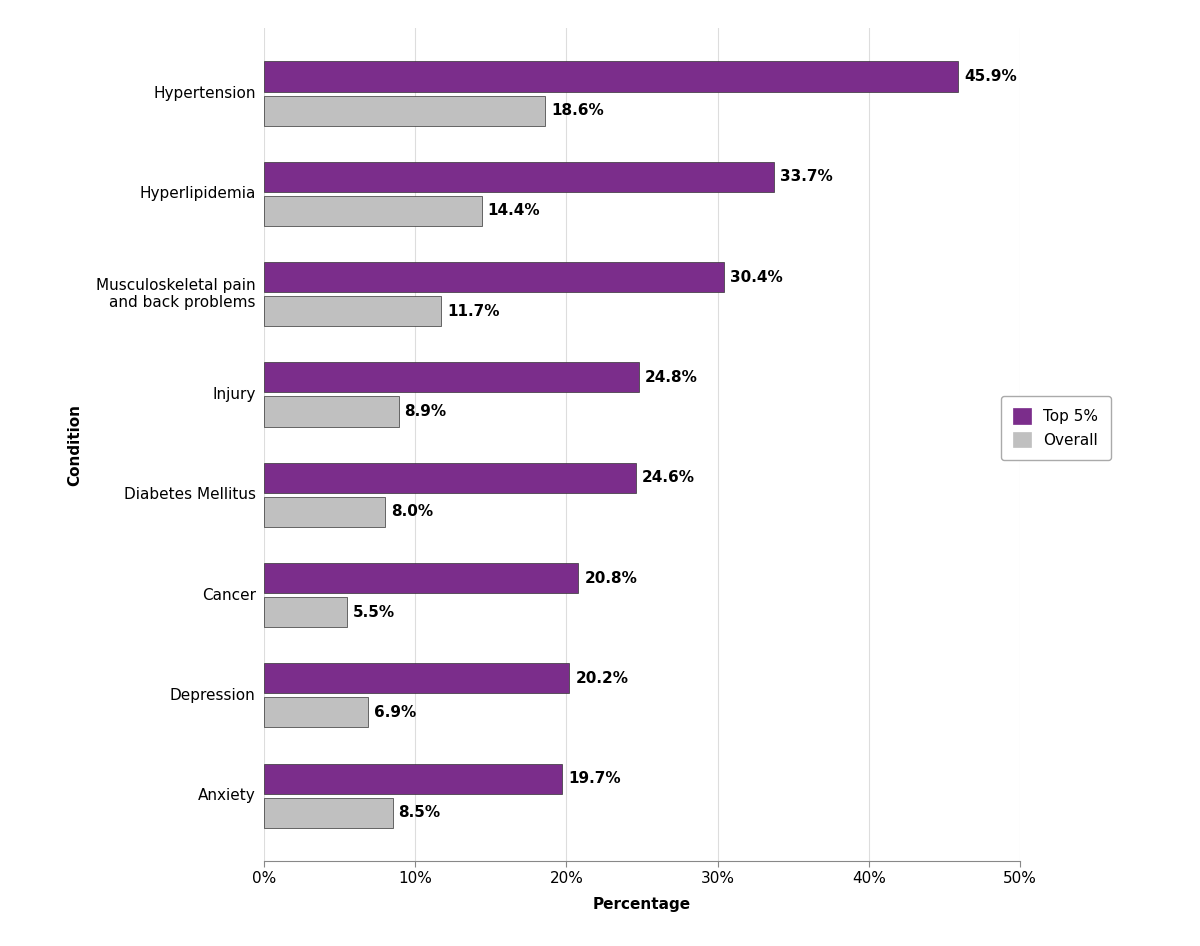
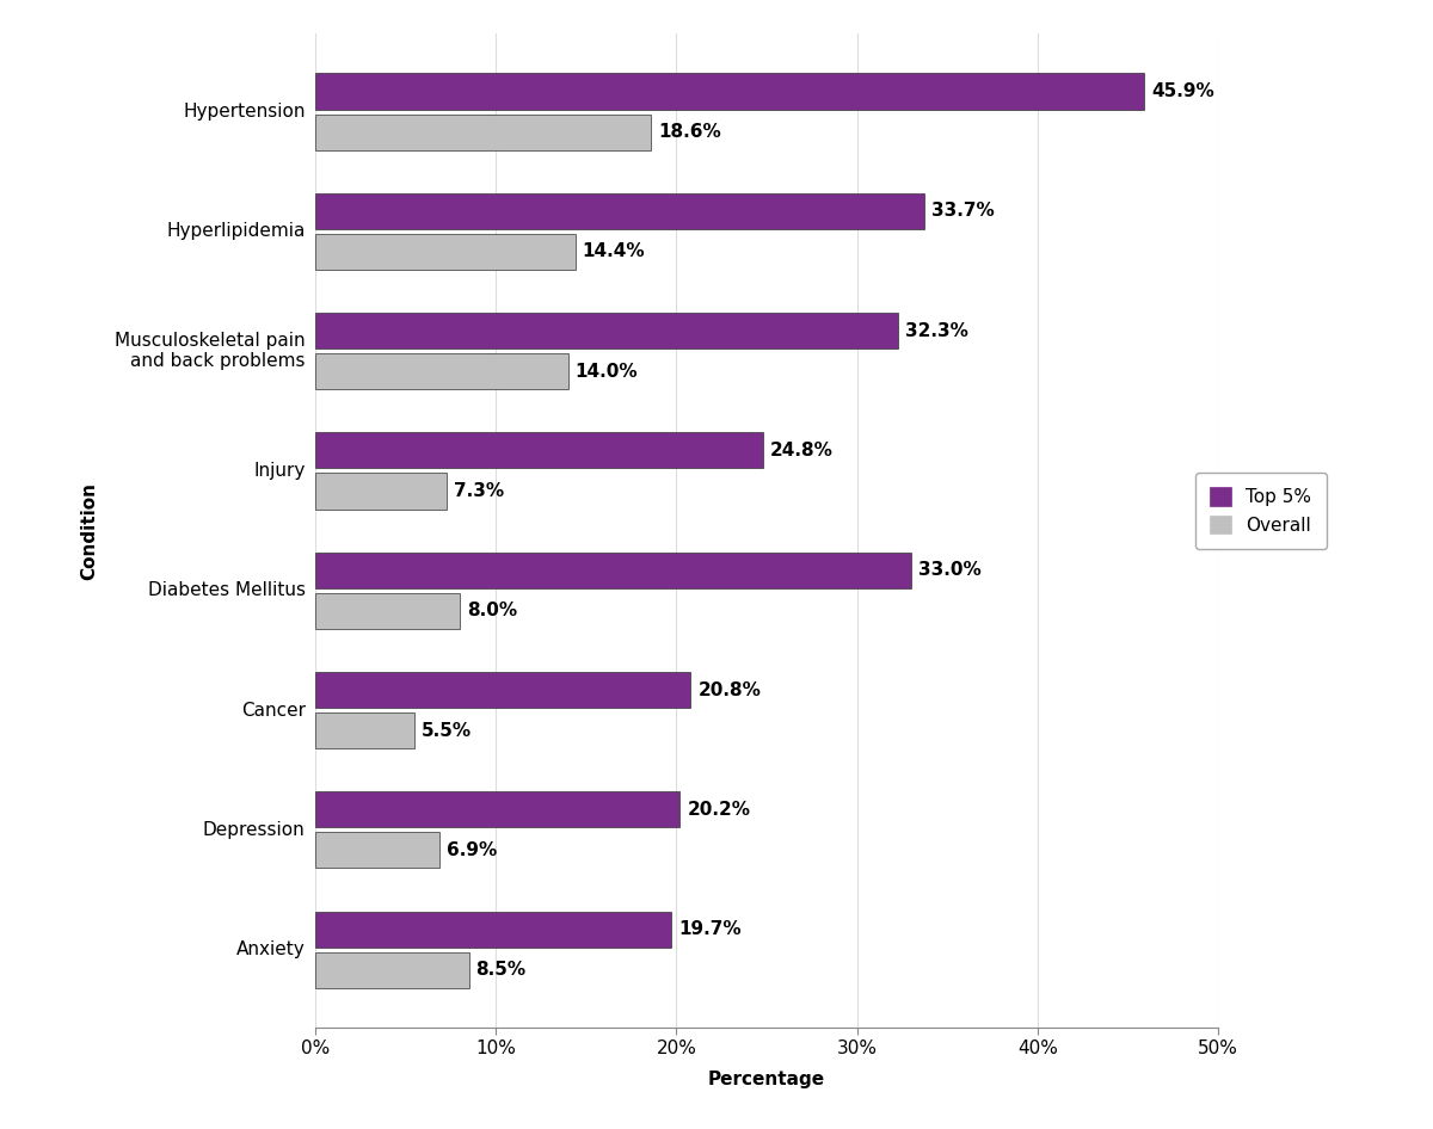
Top 5%/Musculoskeletal pain and back problems: 30.4% -> 32.3%
Overall/Musculoskeletal pain and back problems: 11.7% -> 14.0%
Overall/Injury: 8.9% -> 7.3%
Top 5%/Diabetes Mellitus: 24.6% -> 33.0%
